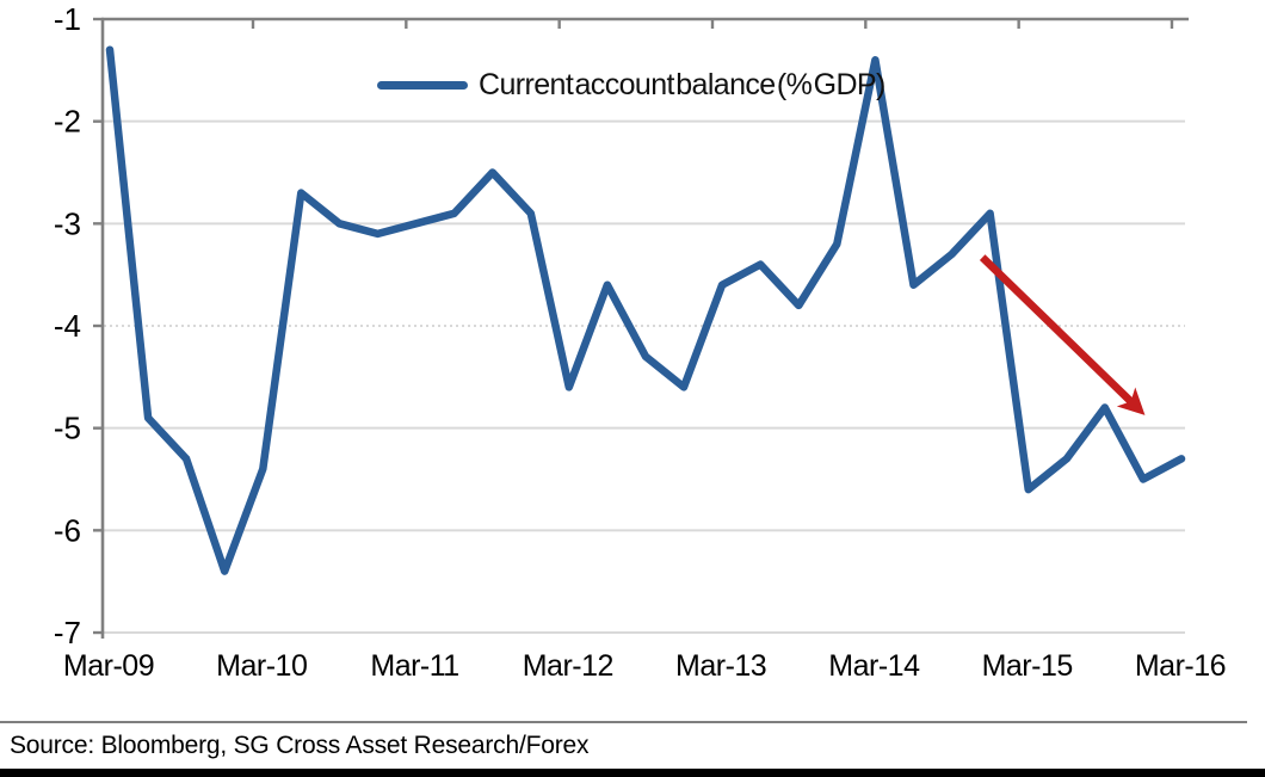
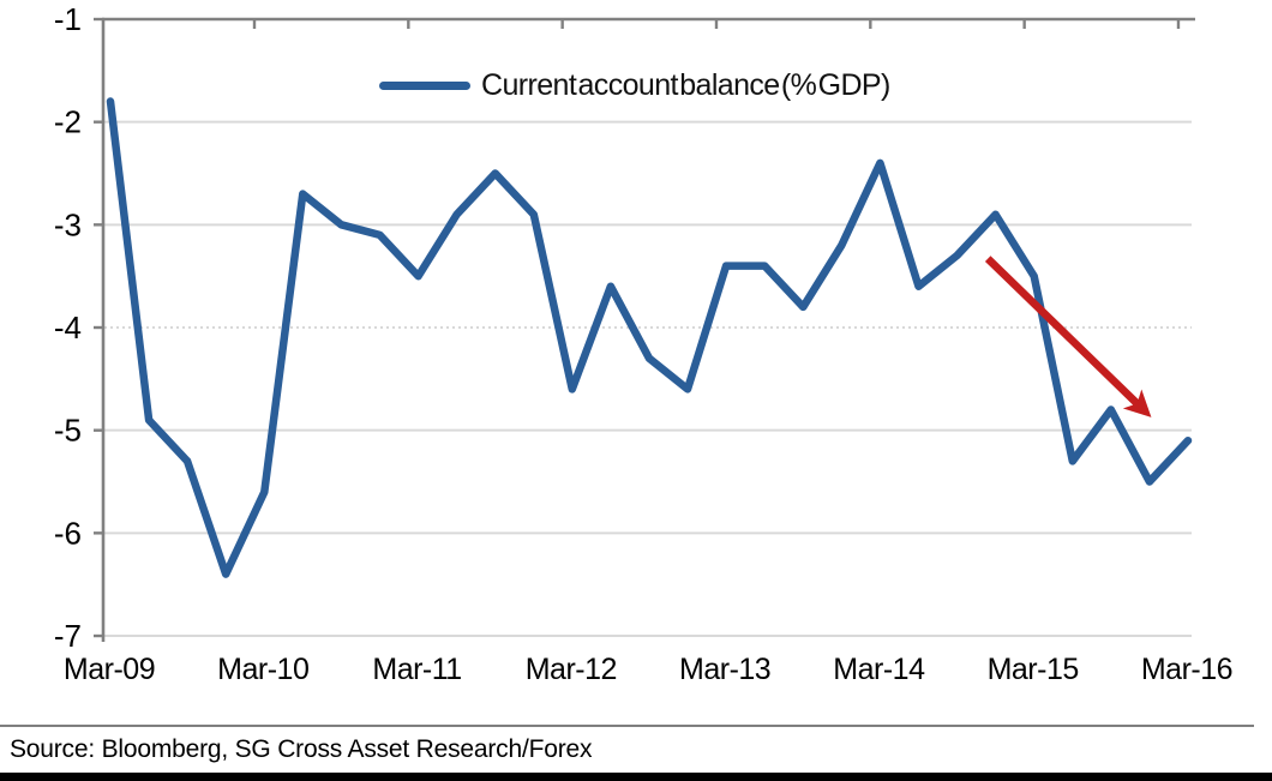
Mar-09: -1.3 -> -1.8
Mar-10: -5.4 -> -5.6
Mar-11: -3.0 -> -3.5
Mar-13: -3.6 -> -3.4
Mar-14: -1.4 -> -2.4
Mar-15: -5.6 -> -3.5
Mar-16: -5.3 -> -5.1
